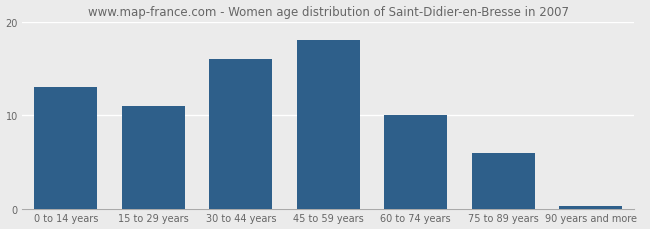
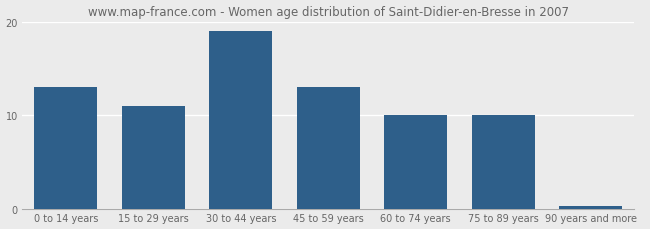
30 to 44 years: 16.0 -> 19.0
45 to 59 years: 18.0 -> 13.0
75 to 89 years: 6.0 -> 10.0
